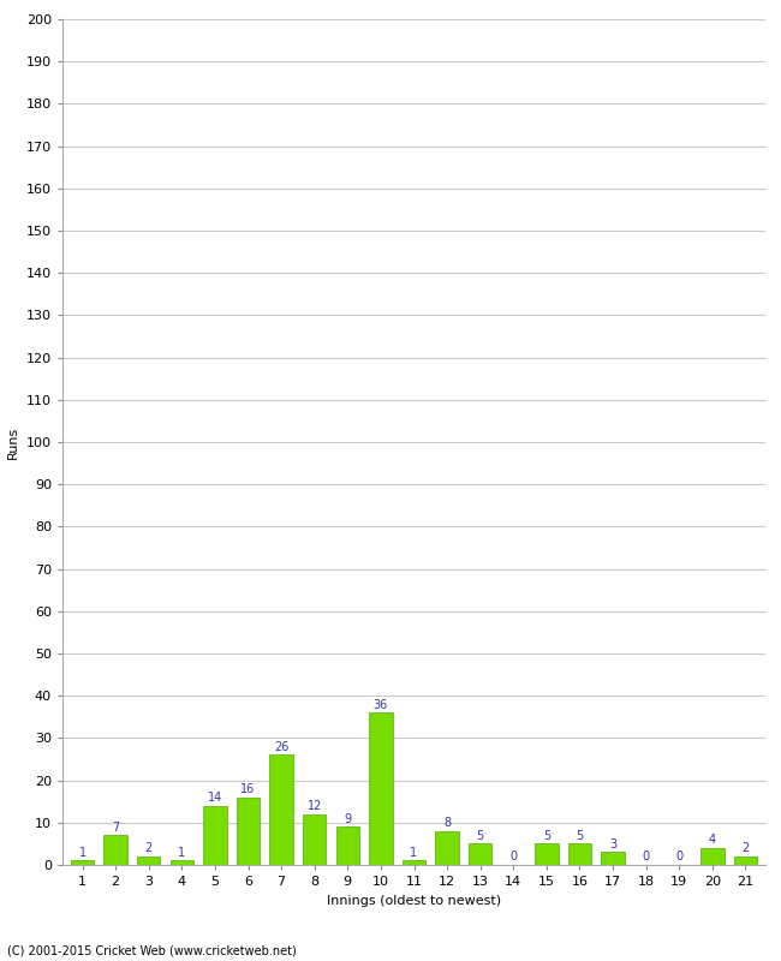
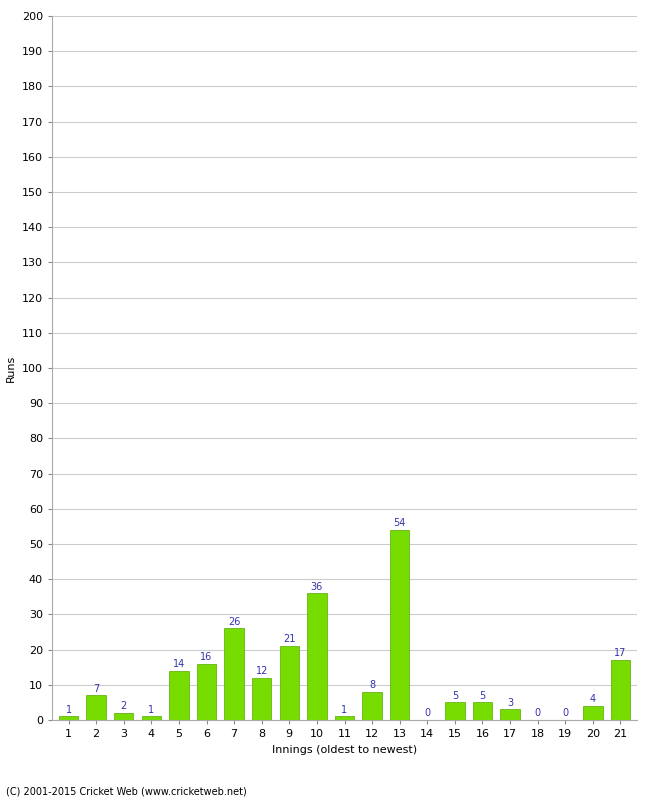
9: 9 -> 21
13: 5 -> 54
21: 2 -> 17
